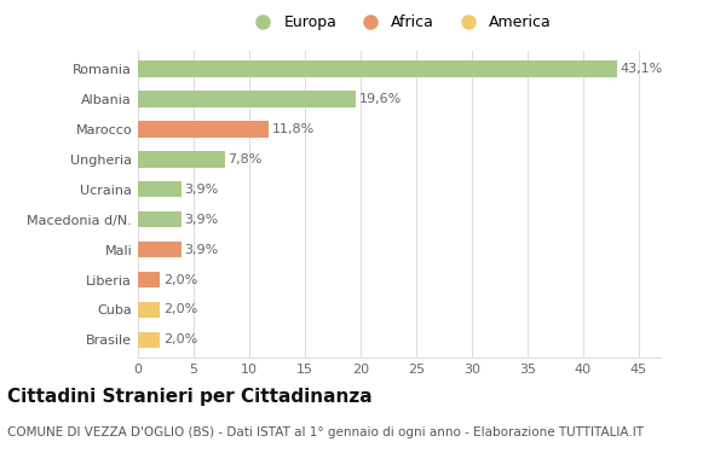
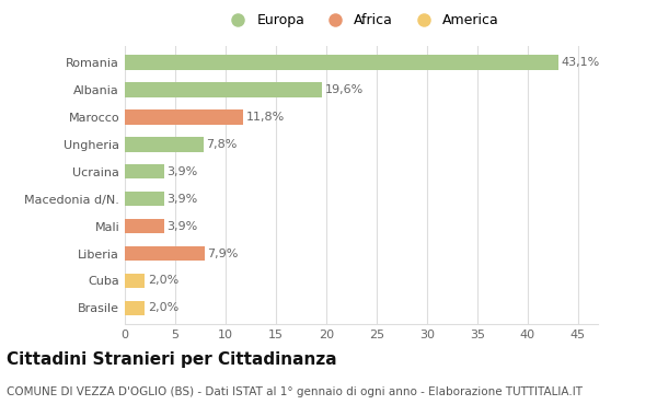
Liberia: 2,0% -> 7,9%
